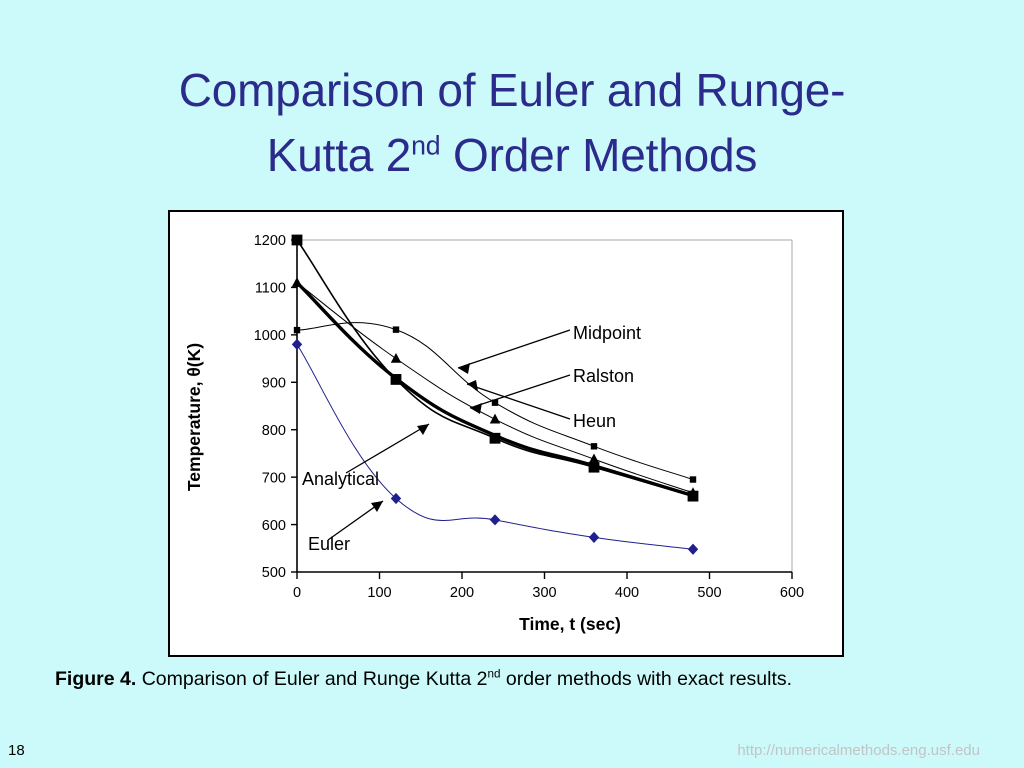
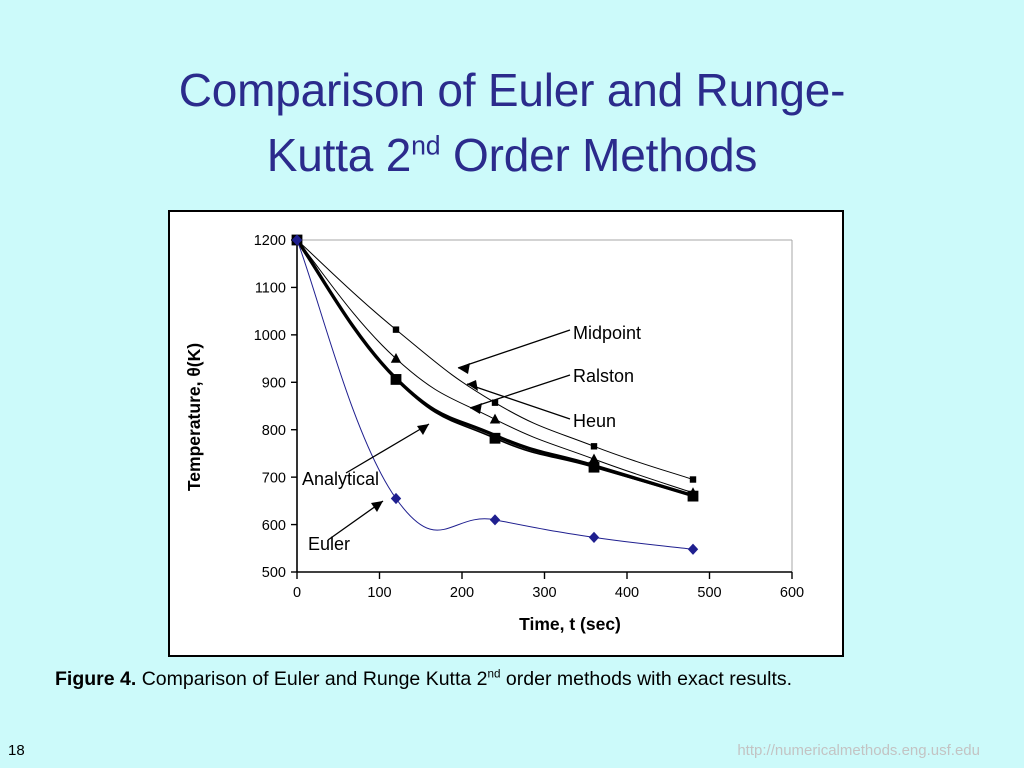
Heun/0: 1010 -> 1200
Ralston/0: 1110 -> 1200
Analytical/0: 1110 -> 1200
Euler/0: 980 -> 1200
